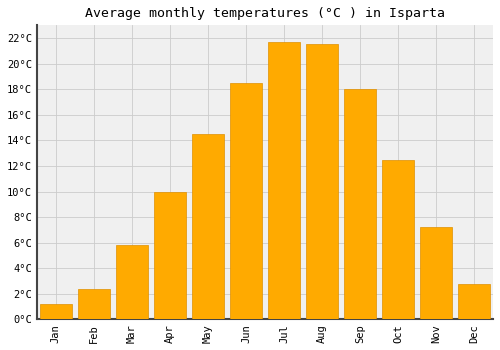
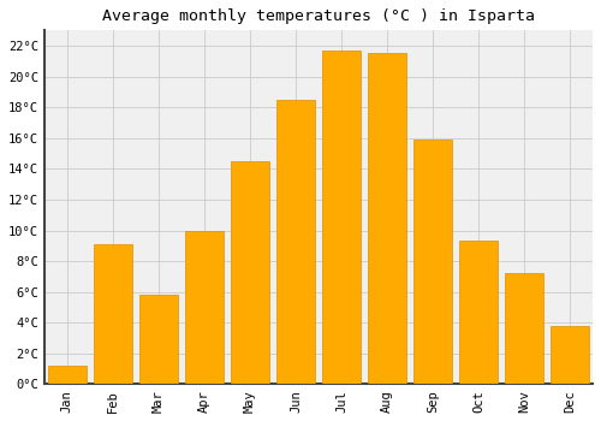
Feb: 2.4°C -> 9.1°C
Sep: 18.0°C -> 15.9°C
Oct: 12.5°C -> 9.3°C
Dec: 2.8°C -> 3.8°C
